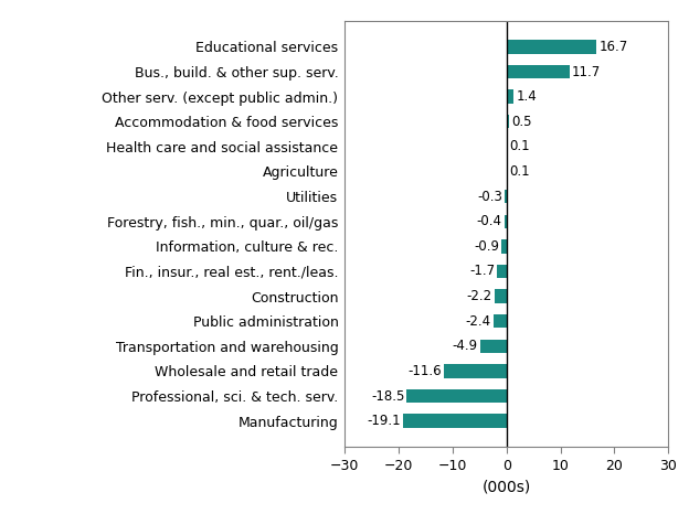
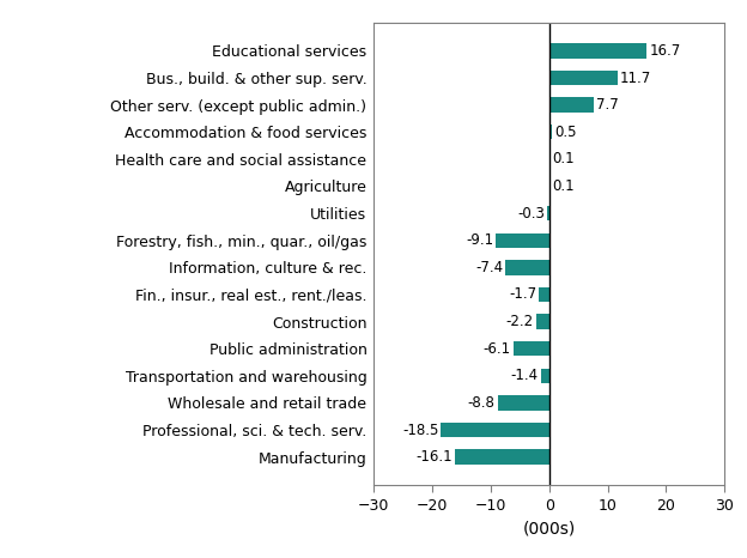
Other serv. (except public admin.): 1.4 -> 7.7
Forestry, fish., min., quar., oil/gas: -0.4 -> -9.1
Information, culture & rec.: -0.9 -> -7.4
Public administration: -2.4 -> -6.1
Transportation and warehousing: -4.9 -> -1.4
Wholesale and retail trade: -11.6 -> -8.8
Manufacturing: -19.1 -> -16.1
